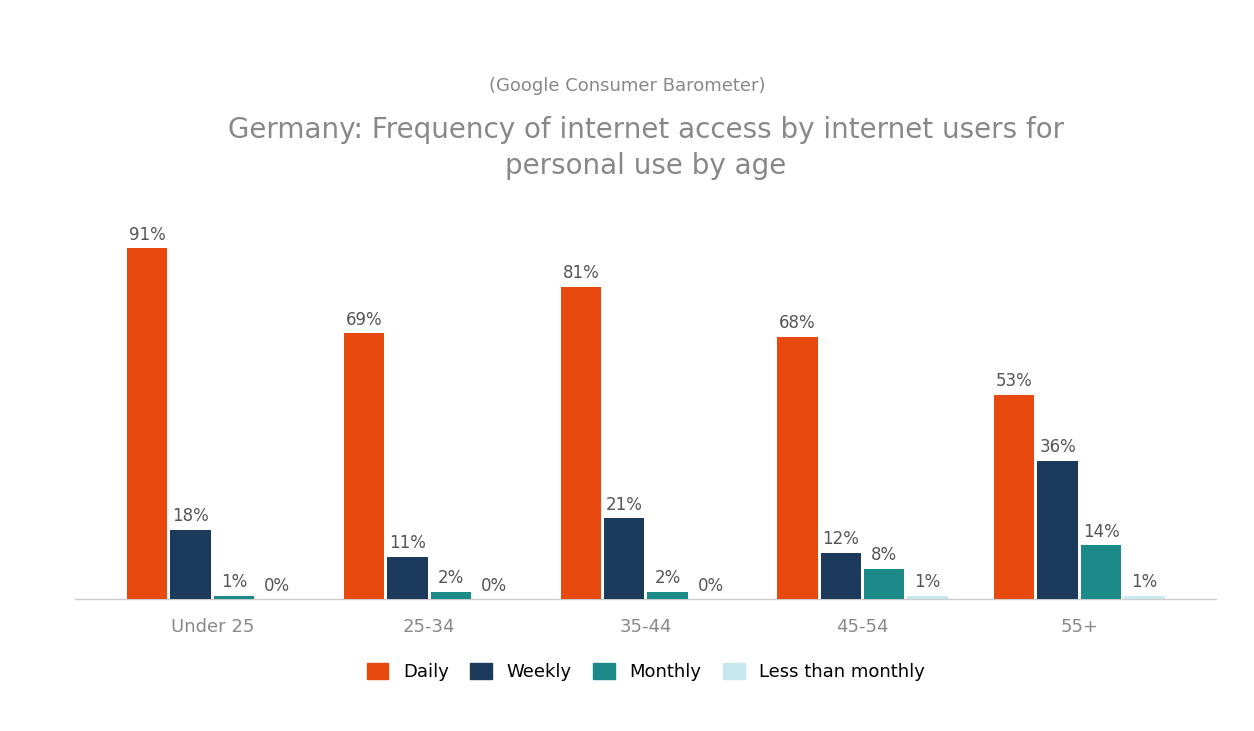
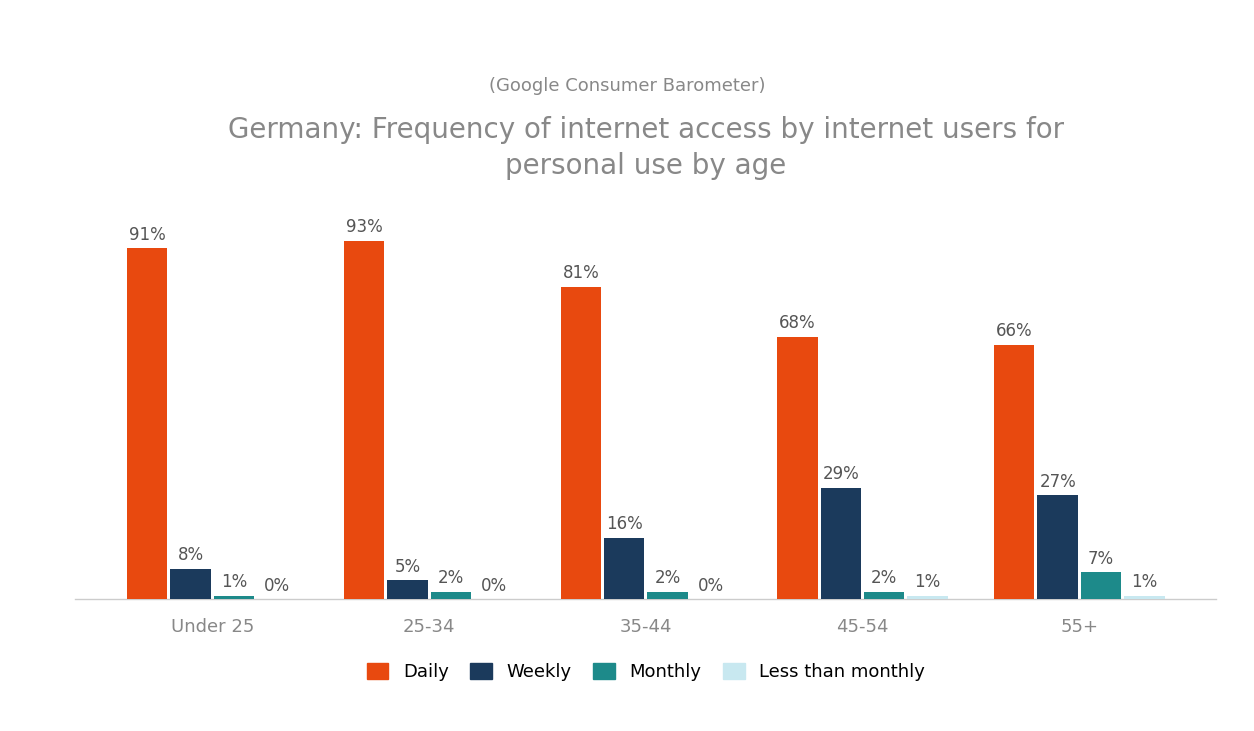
Weekly/Under 25: 18% -> 8%
Daily/25-34: 69% -> 93%
Weekly/25-34: 11% -> 5%
Weekly/35-44: 21% -> 16%
Weekly/45-54: 12% -> 29%
Monthly/45-54: 8% -> 2%
Daily/55+: 53% -> 66%
Weekly/55+: 36% -> 27%
Monthly/55+: 14% -> 7%
